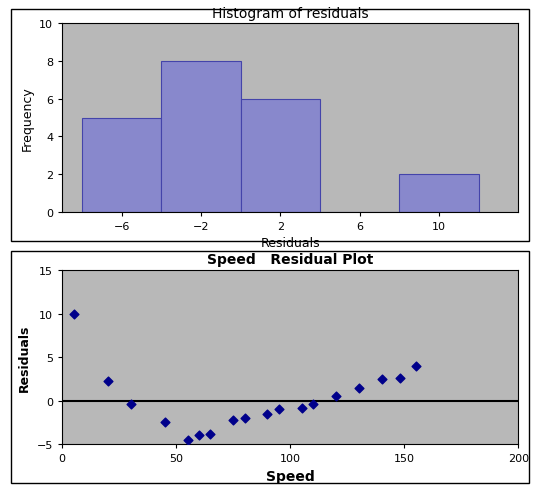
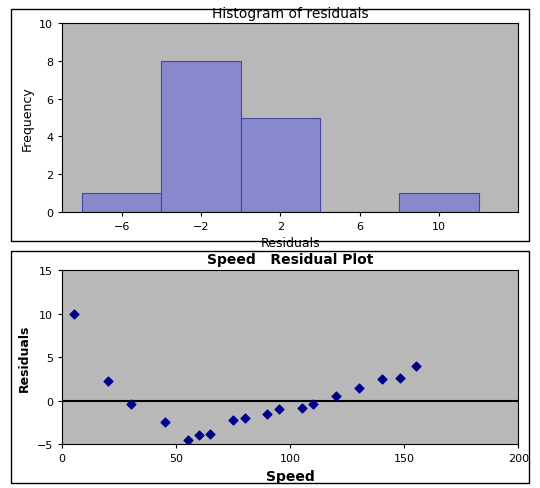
Histogram of residuals/−6: 5 -> 1
Histogram of residuals/2: 6 -> 5
Histogram of residuals/10: 2 -> 1
